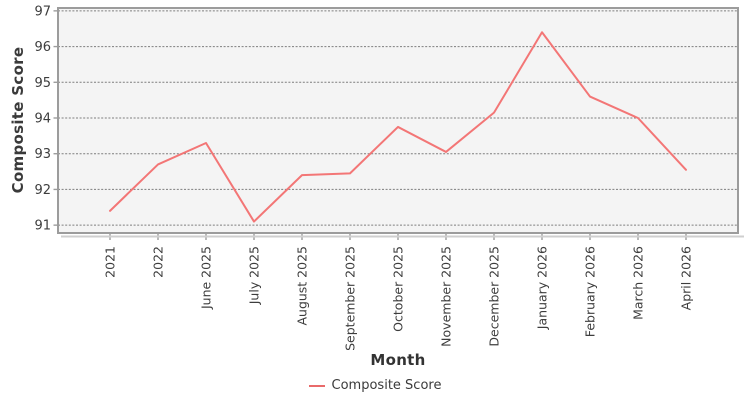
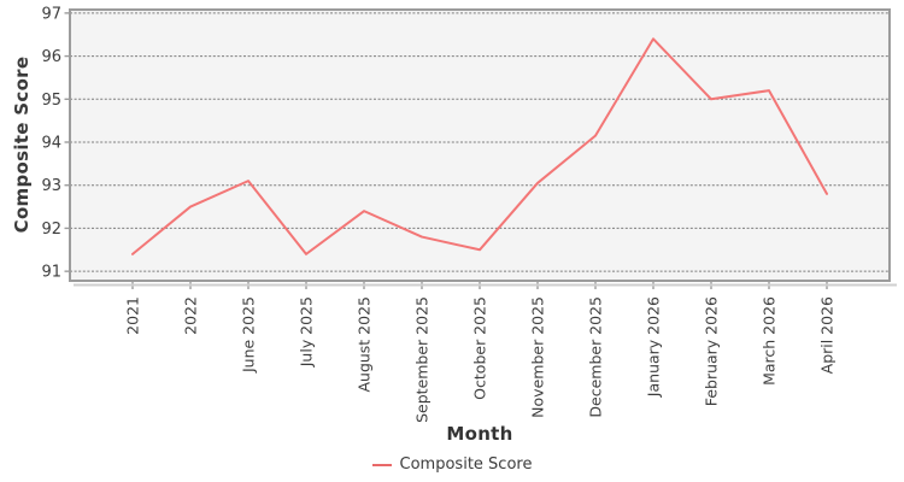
2022: 92.7 -> 92.5
June 2025: 93.3 -> 93.1
July 2025: 91.1 -> 91.4
September 2025: 92.5 -> 91.8
October 2025: 93.8 -> 91.5
February 2026: 94.6 -> 95.0
March 2026: 94.0 -> 95.2
April 2026: 92.5 -> 92.8
